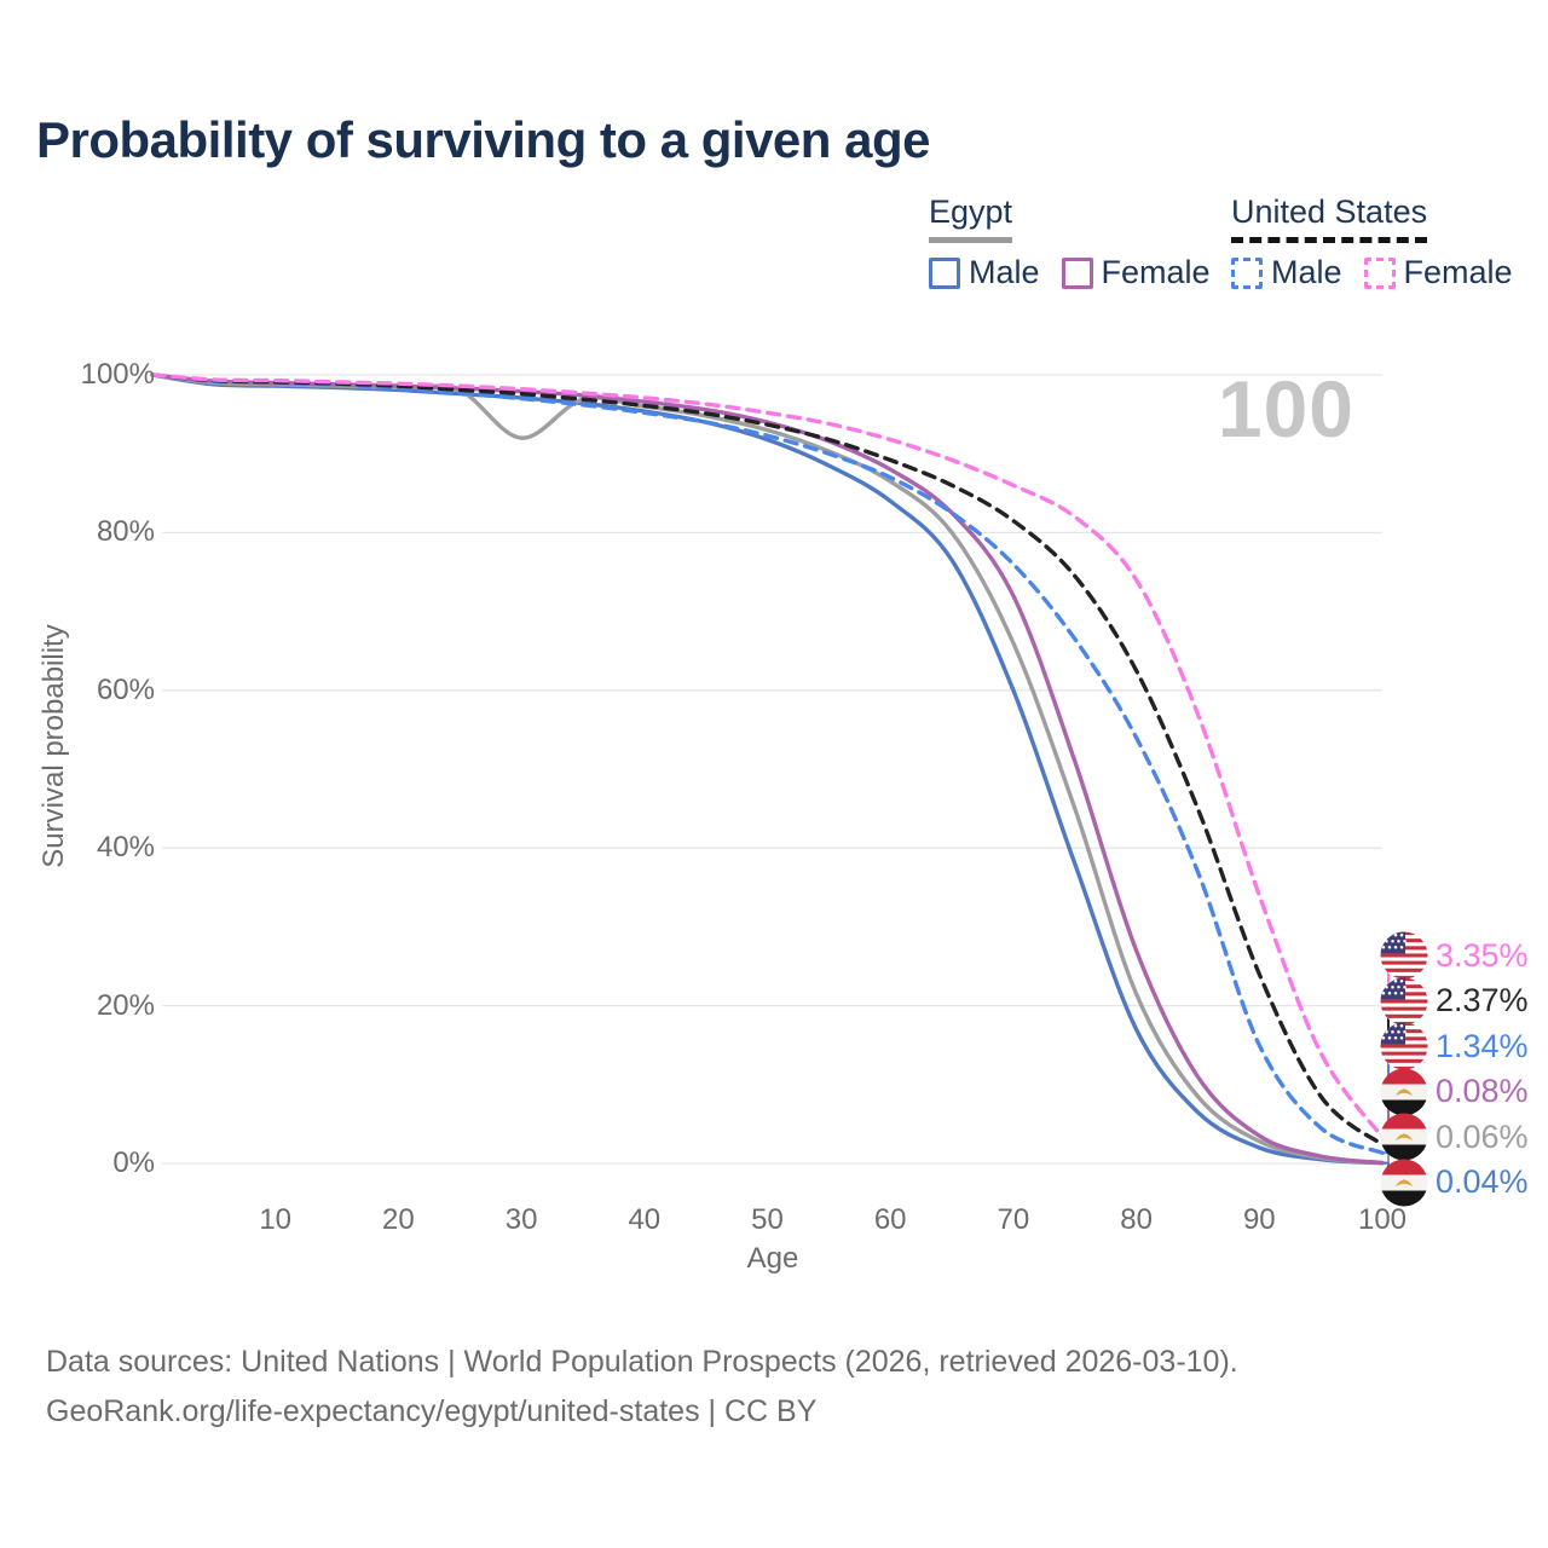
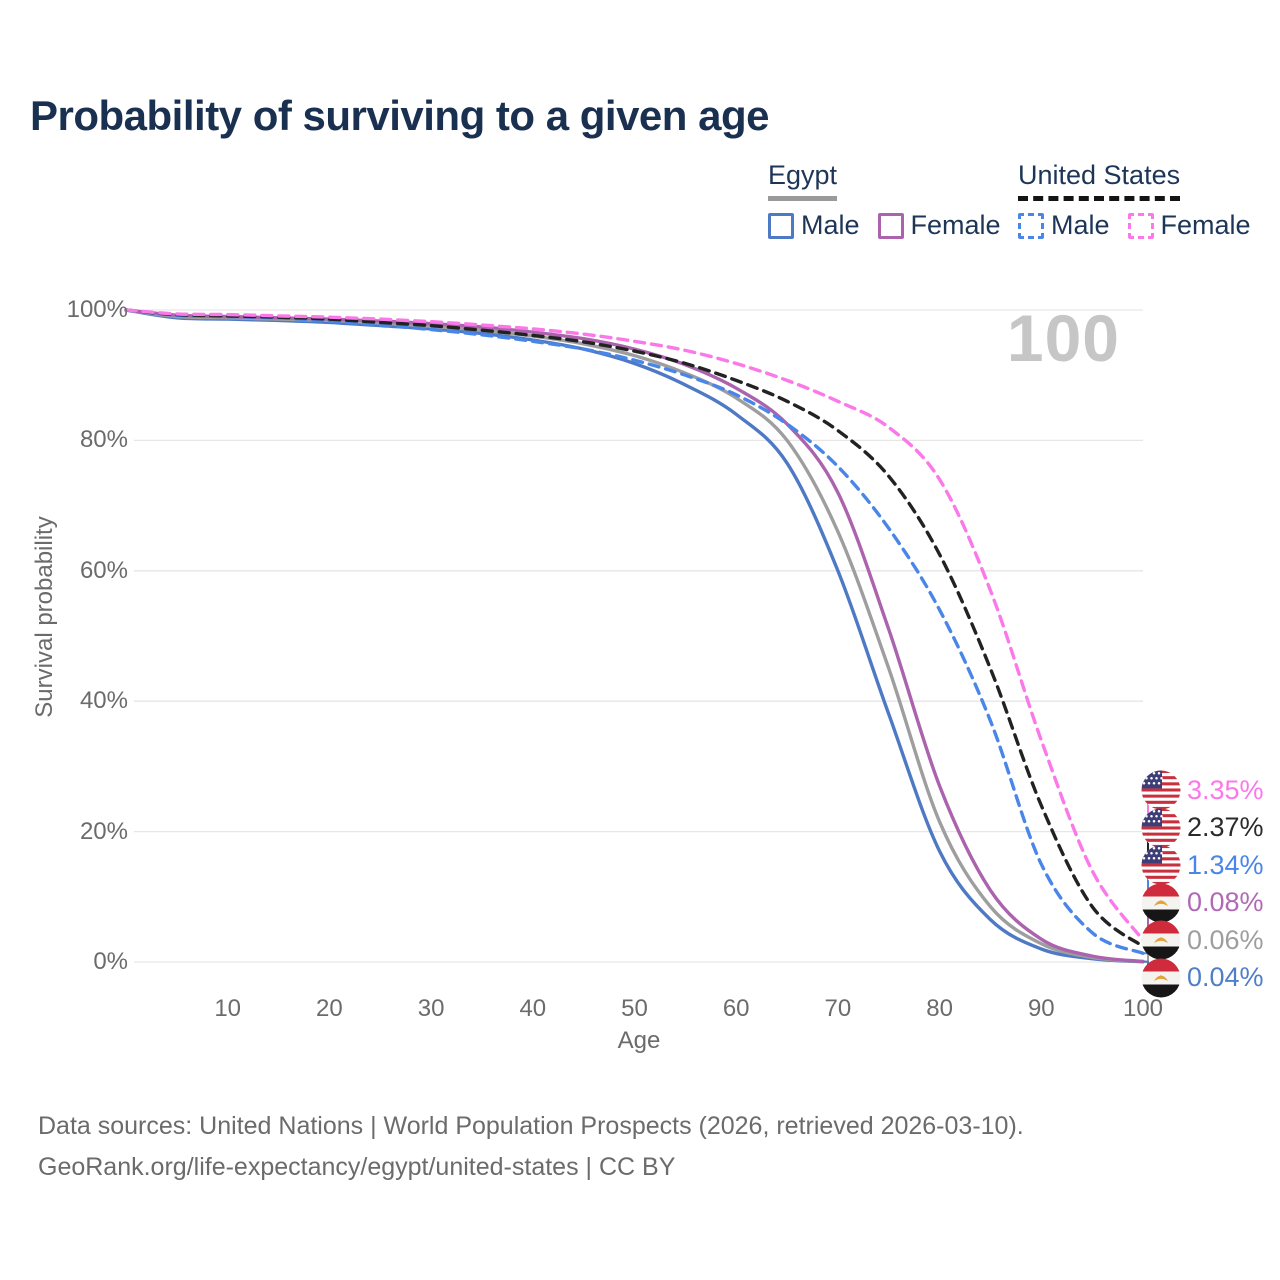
Egypt/30: 92% -> 98%
